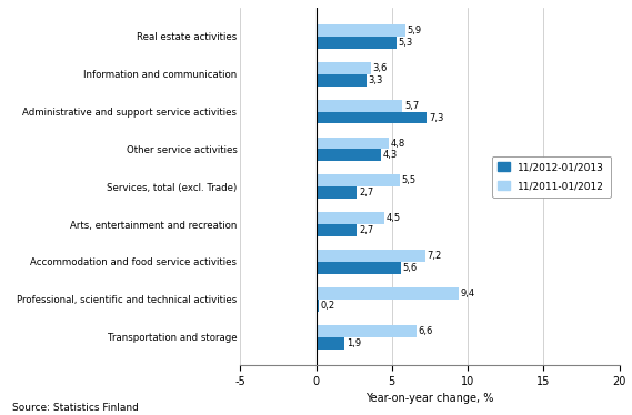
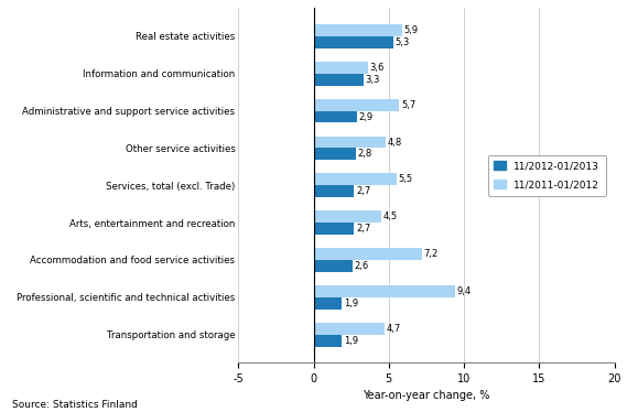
11/2012-01/2013/Administrative and support service activities: 7,3 -> 2,9
11/2012-01/2013/Other service activities: 4,3 -> 2,8
11/2012-01/2013/Accommodation and food service activities: 5,6 -> 2,6
11/2012-01/2013/Professional, scientific and technical activities: 0,2 -> 1,9
11/2011-01/2012/Transportation and storage: 6,6 -> 4,7
